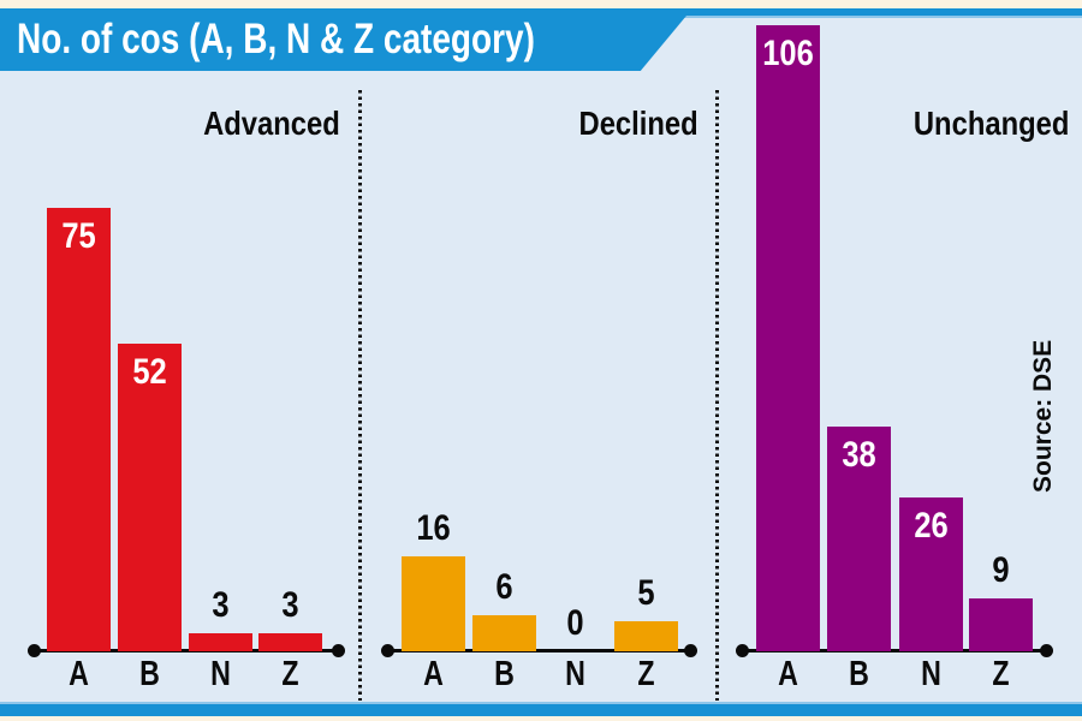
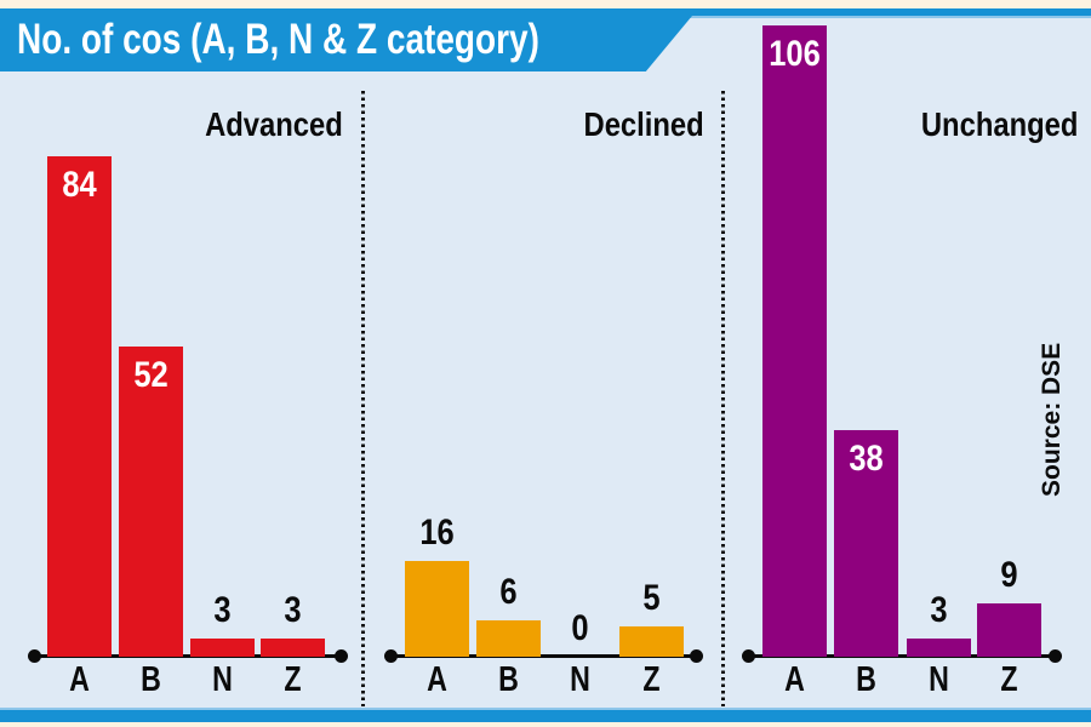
Advanced/A: 75 -> 84
Unchanged/N: 26 -> 3
